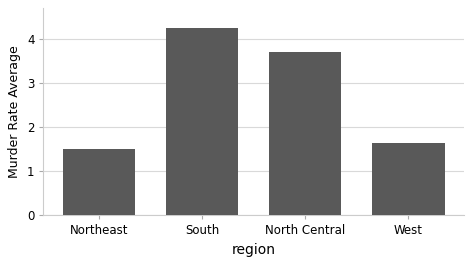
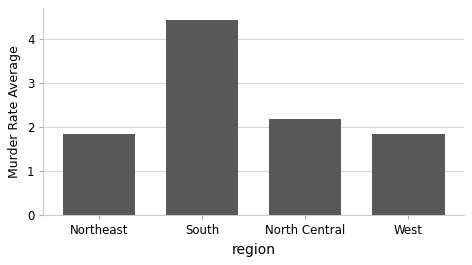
Northeast: 1.50 -> 1.84
South: 4.25 -> 4.44
North Central: 3.70 -> 2.19
West: 1.65 -> 1.84
